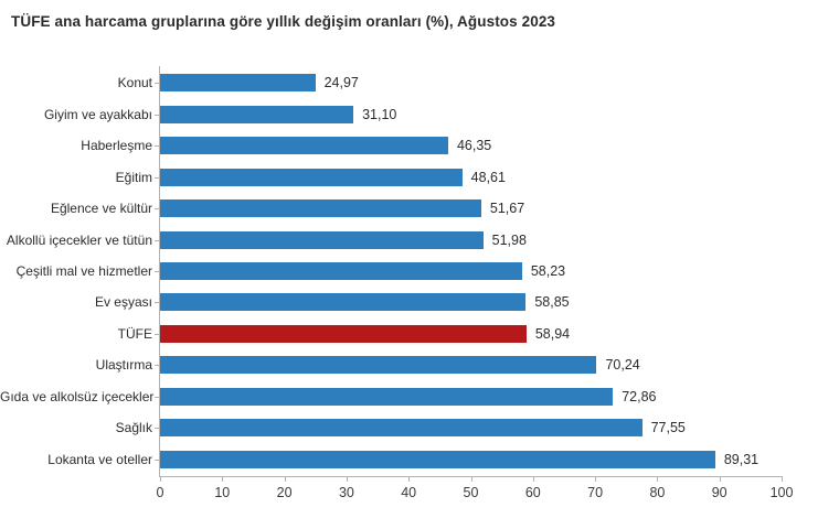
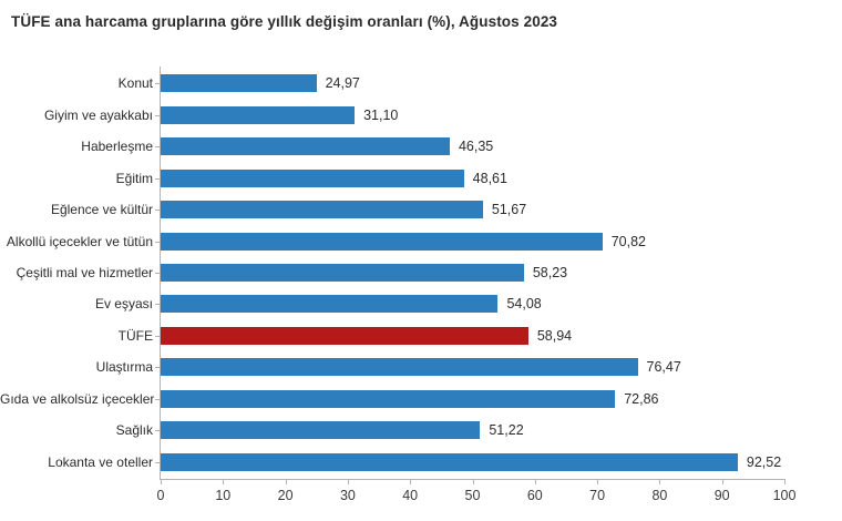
Alkollü içecekler ve tütün: 51,98 -> 70,82
Ev eşyası: 58,85 -> 54,08
Ulaştırma: 70,24 -> 76,47
Sağlık: 77,55 -> 51,22
Lokanta ve oteller: 89,31 -> 92,52
